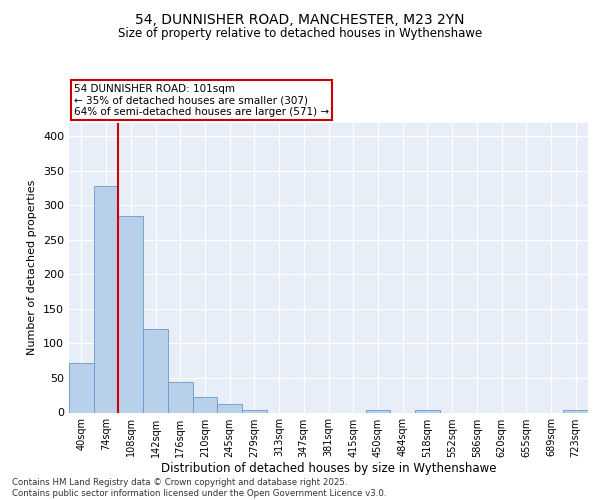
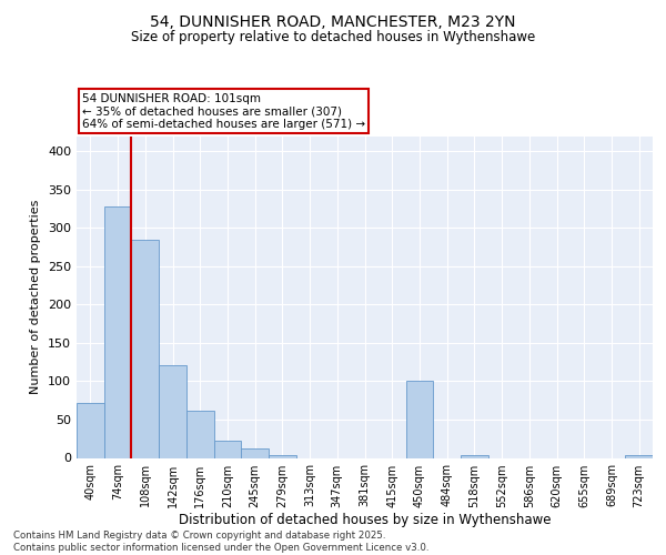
176sqm: 44 -> 62
450sqm: 4 -> 100
